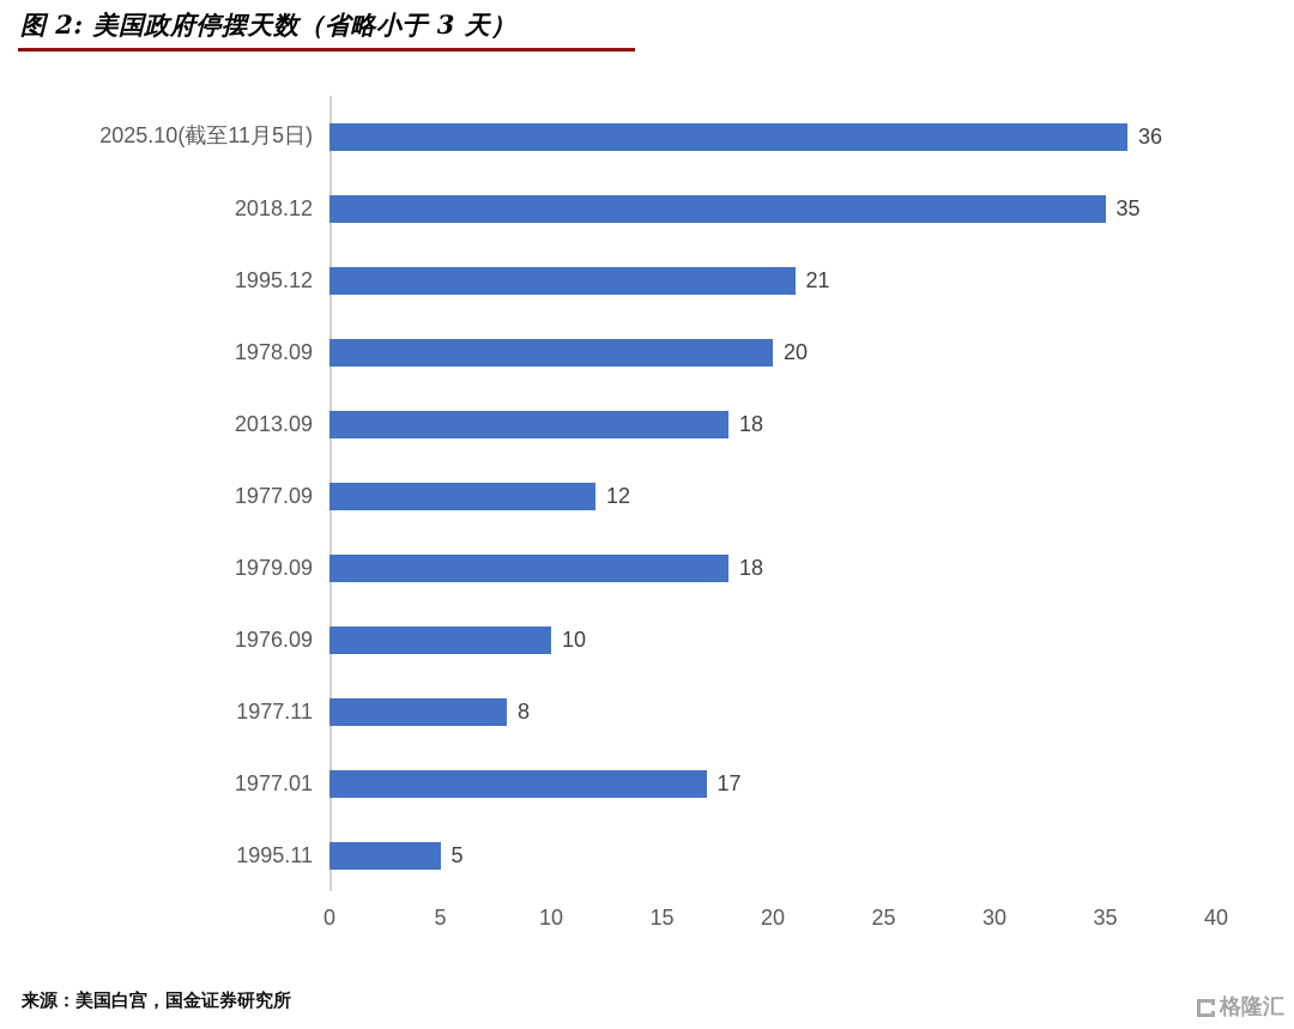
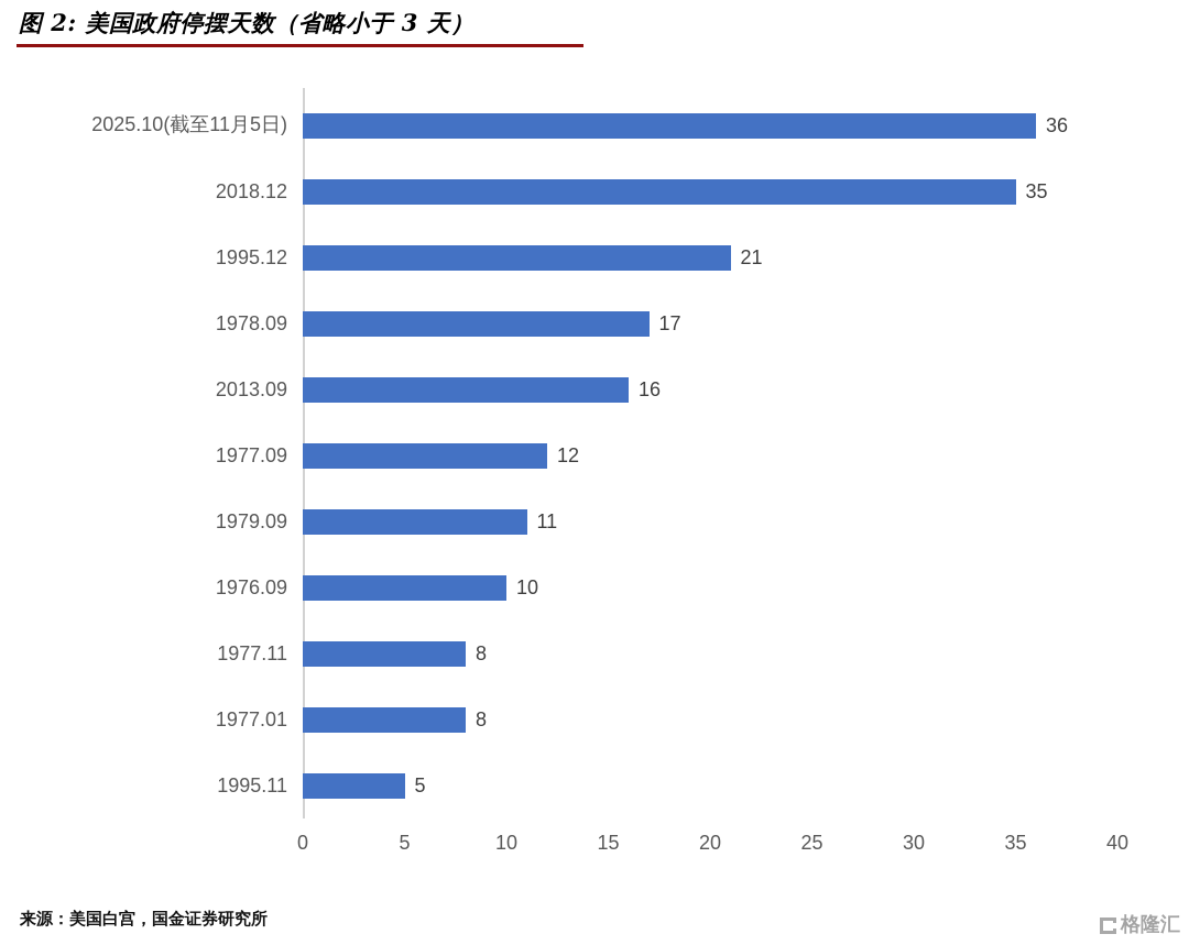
1978.09: 20 -> 17
2013.09: 18 -> 16
1979.09: 18 -> 11
1977.01: 17 -> 8
